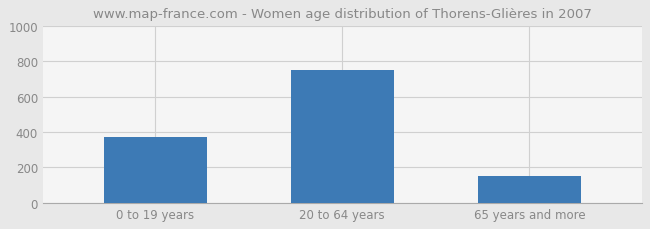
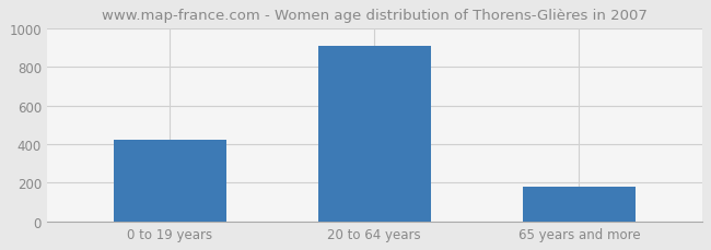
0 to 19 years: 370 -> 420
20 to 64 years: 750 -> 910
65 years and more: 150 -> 180
